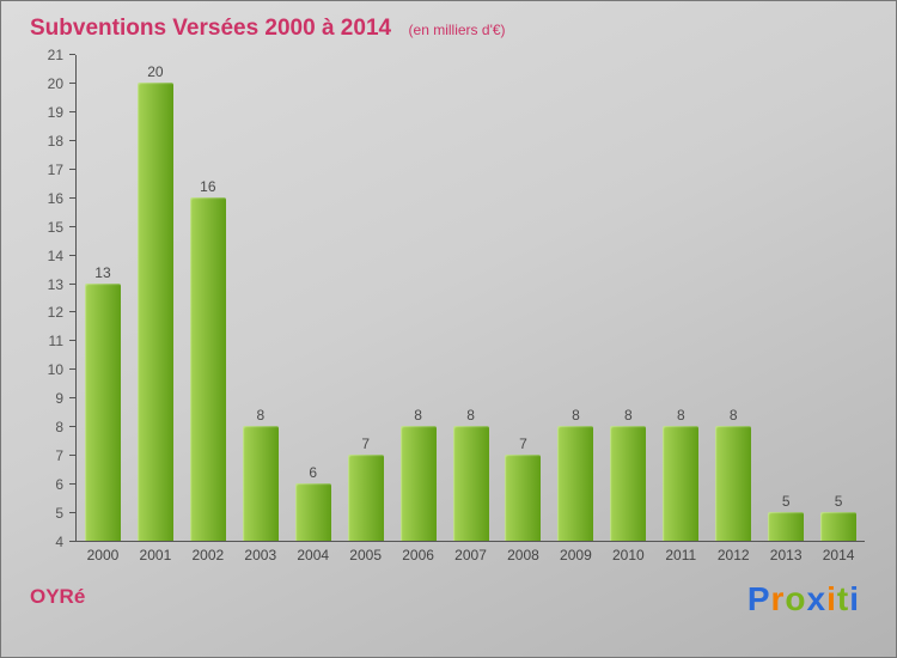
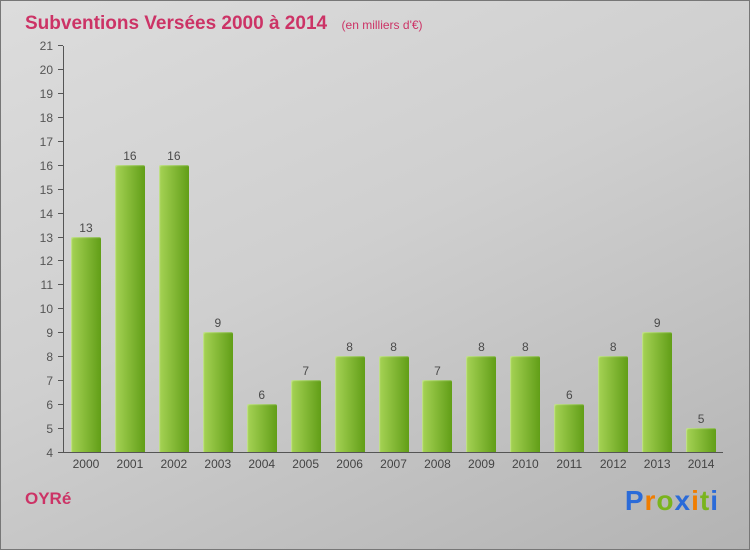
2001: 20 -> 16
2003: 8 -> 9
2011: 8 -> 6
2013: 5 -> 9
